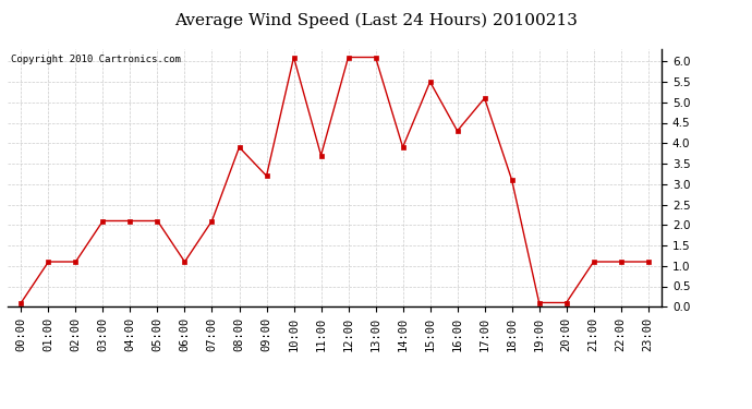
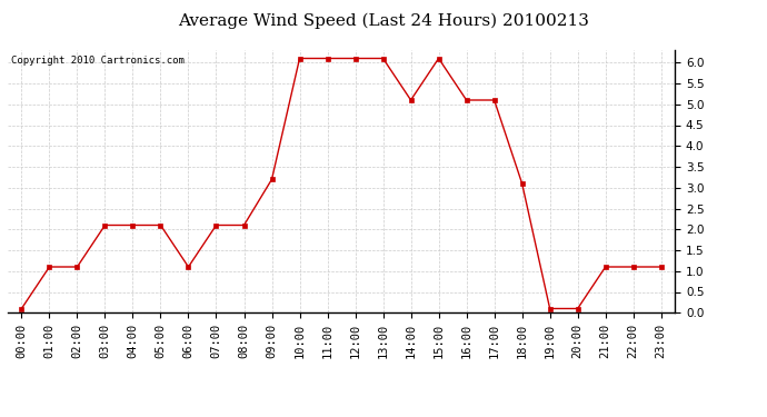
08:00: 3.9 -> 2.1
11:00: 3.7 -> 6.1
14:00: 3.9 -> 5.1
15:00: 5.5 -> 6.1
16:00: 4.3 -> 5.1
